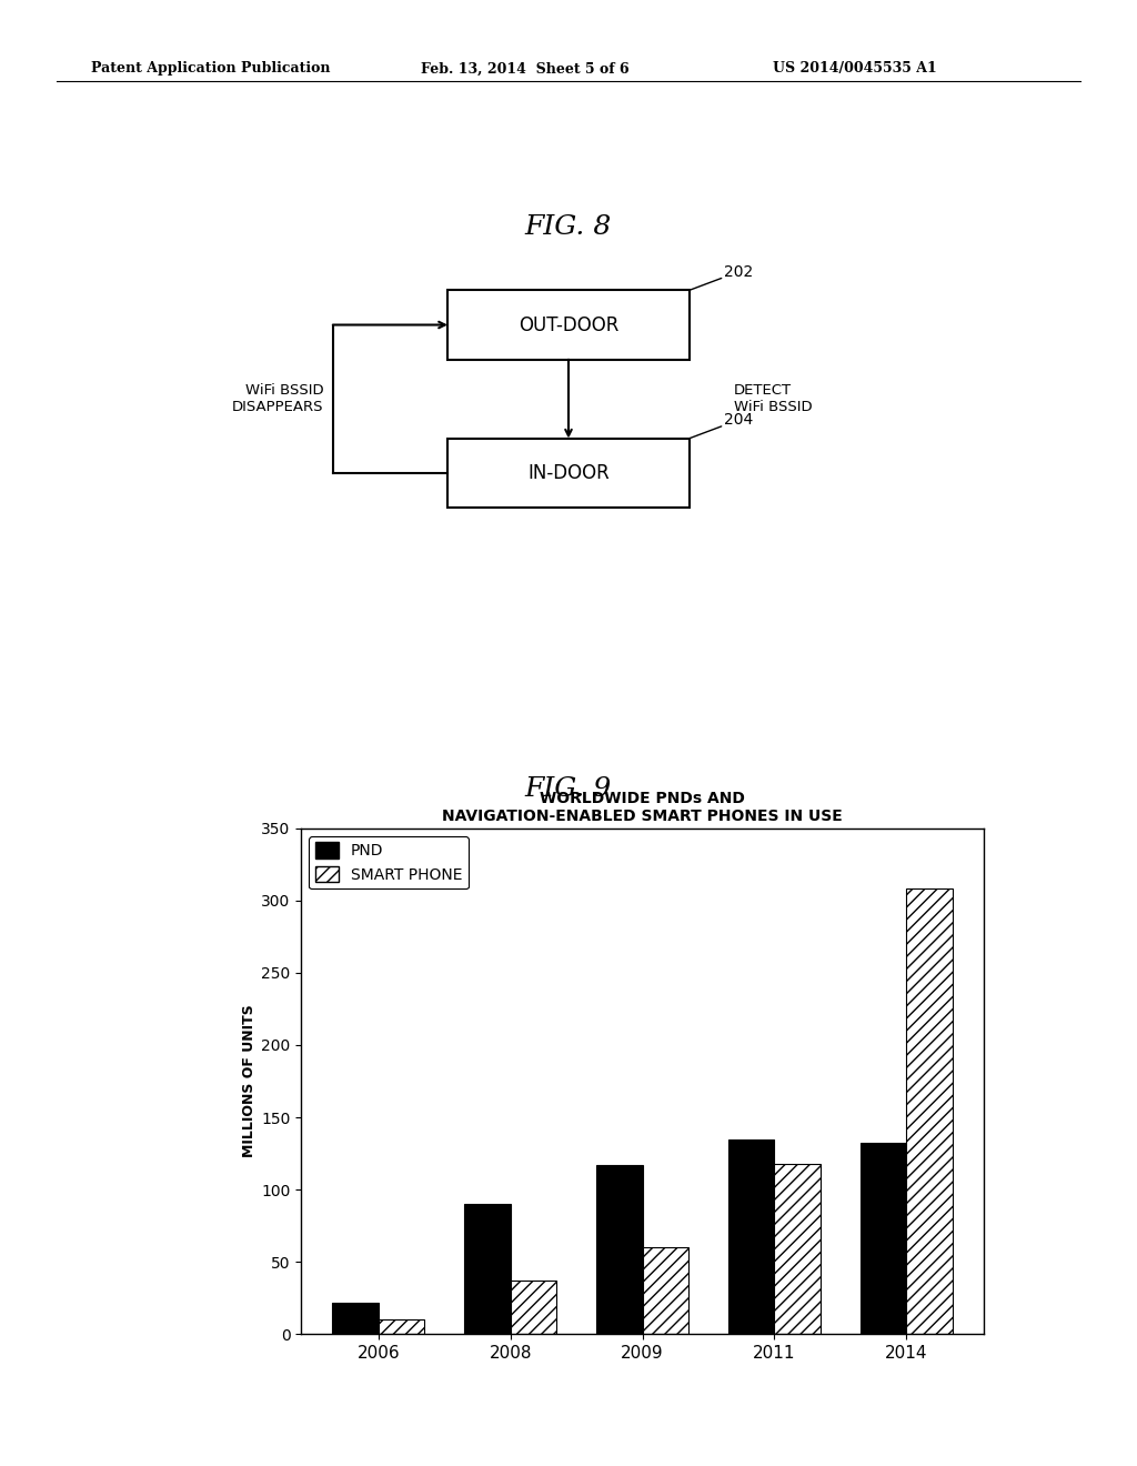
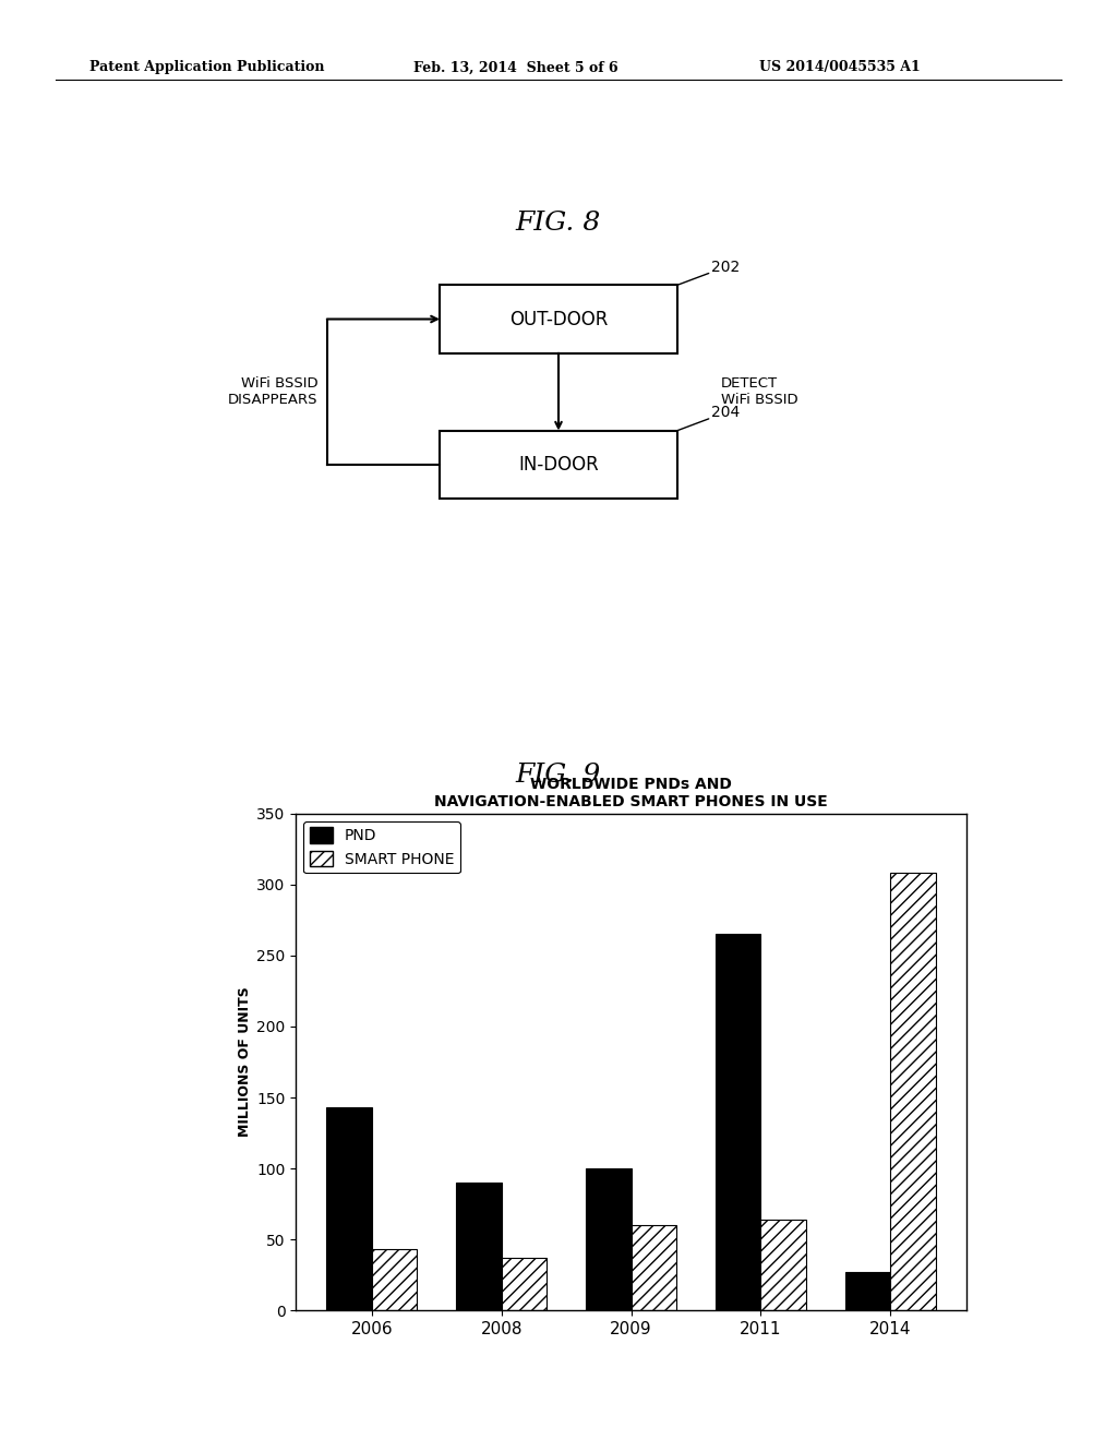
PND/2006: 22 -> 143
SMART PHONE/2006: 10 -> 43
PND/2009: 117 -> 100
PND/2011: 135 -> 265
SMART PHONE/2011: 118 -> 64
PND/2014: 132 -> 27
